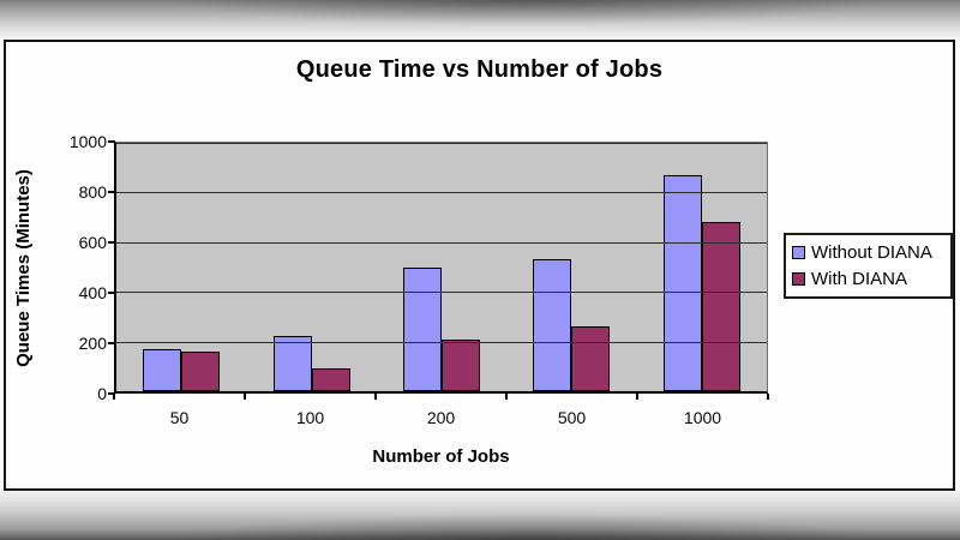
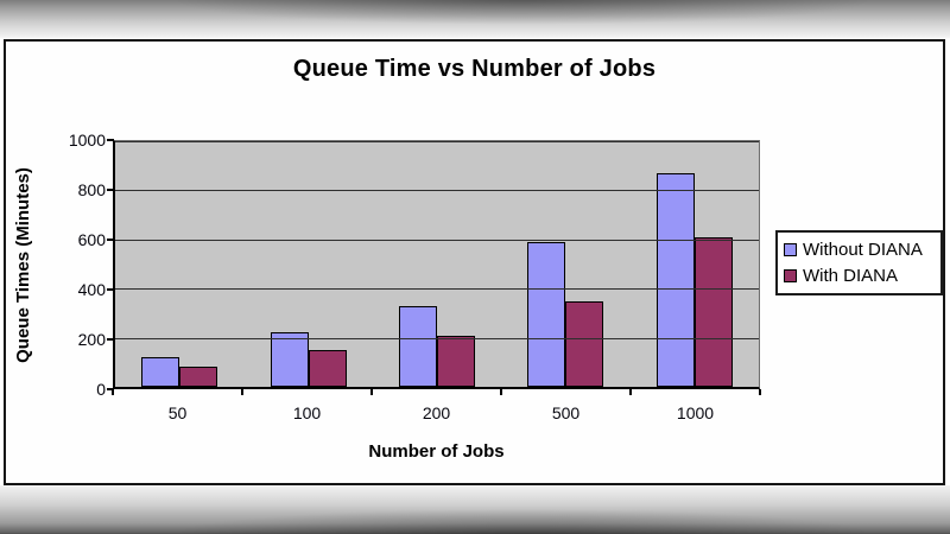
Without DIANA/50: 170 -> 120
With DIANA/50: 160 -> 80
With DIANA/100: 90 -> 150
Without DIANA/200: 500 -> 330
Without DIANA/500: 530 -> 590
With DIANA/500: 260 -> 350
With DIANA/1000: 680 -> 610
